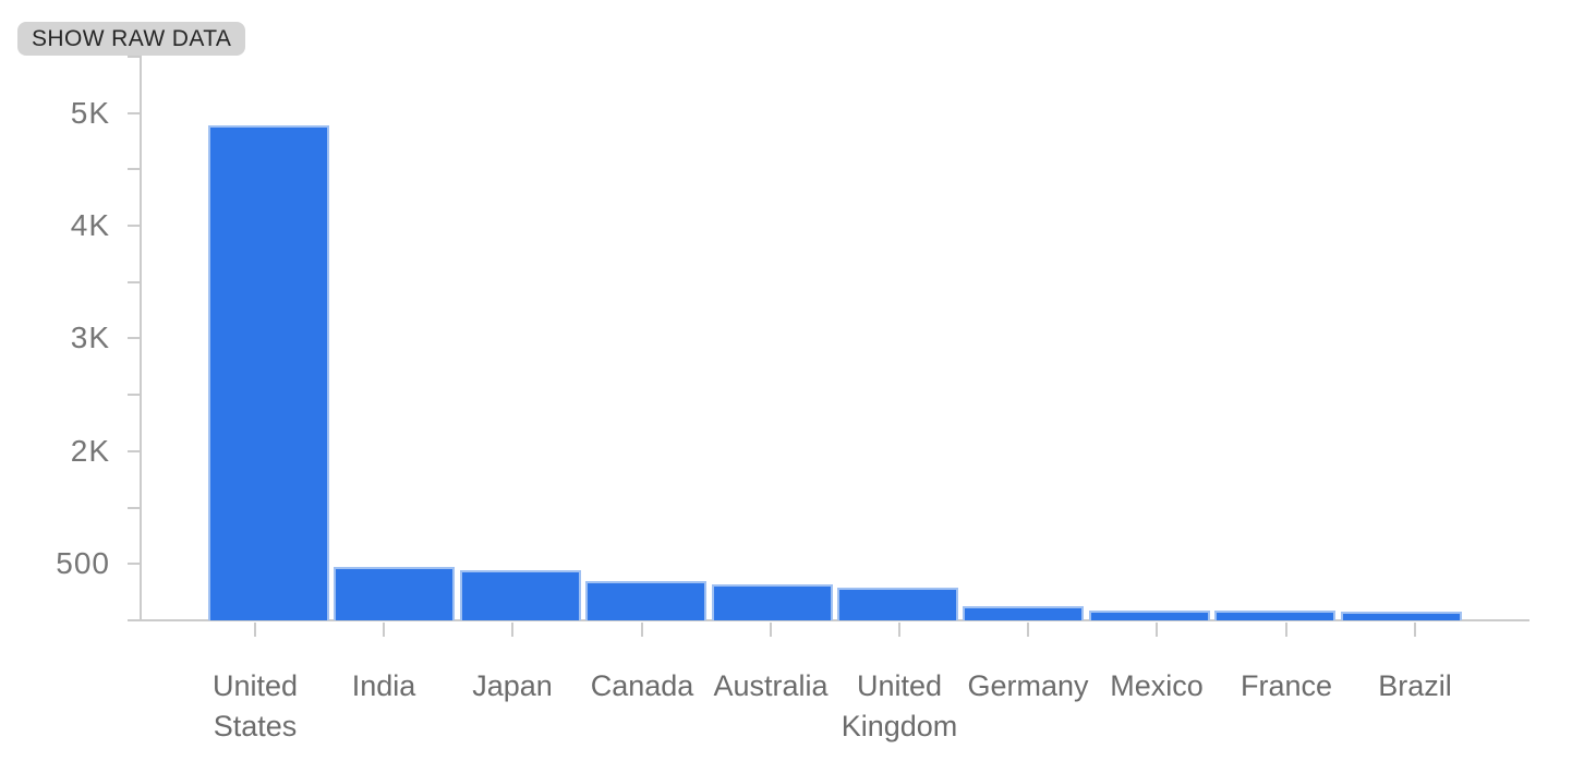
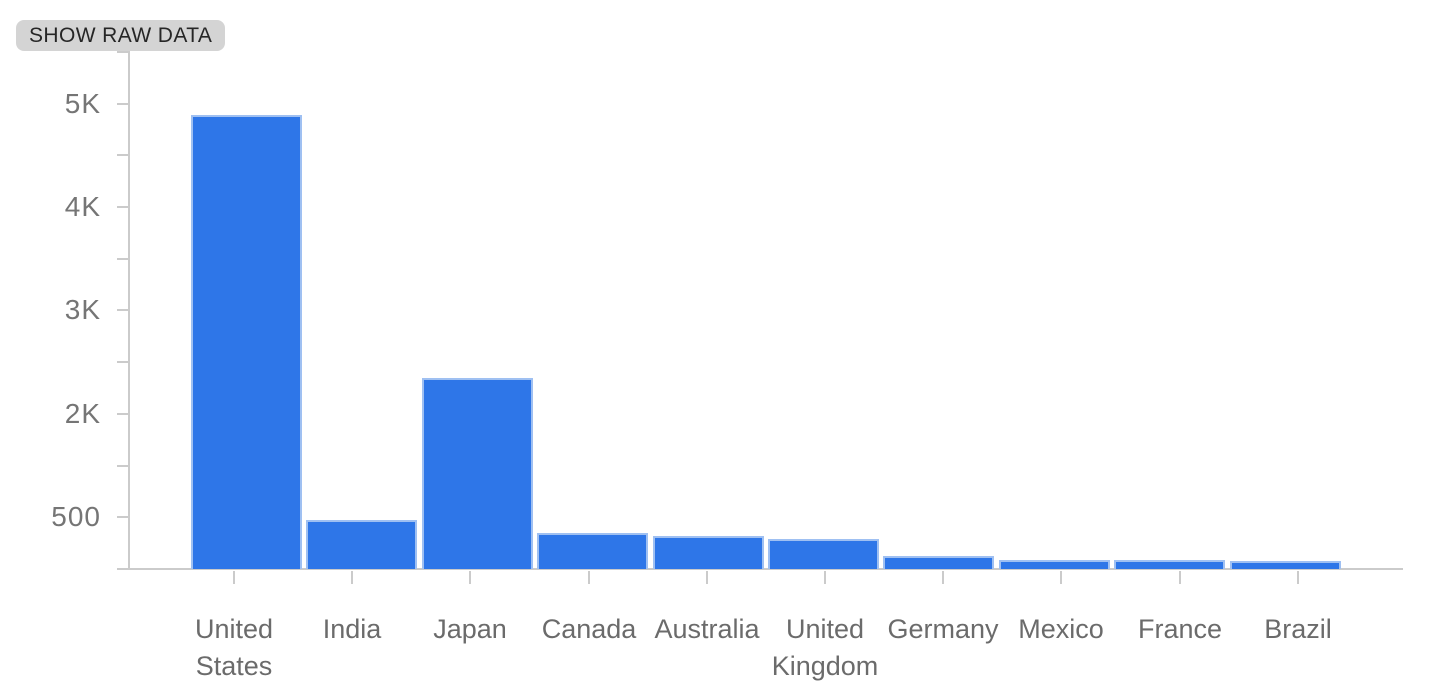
Japan: 0.44K -> 2.35K
